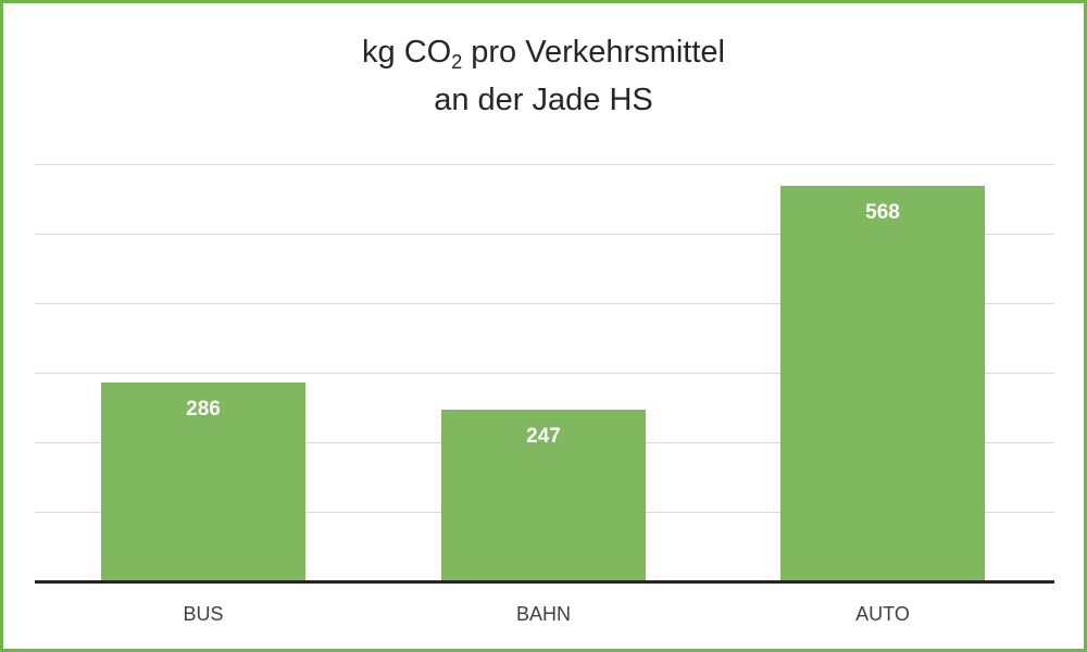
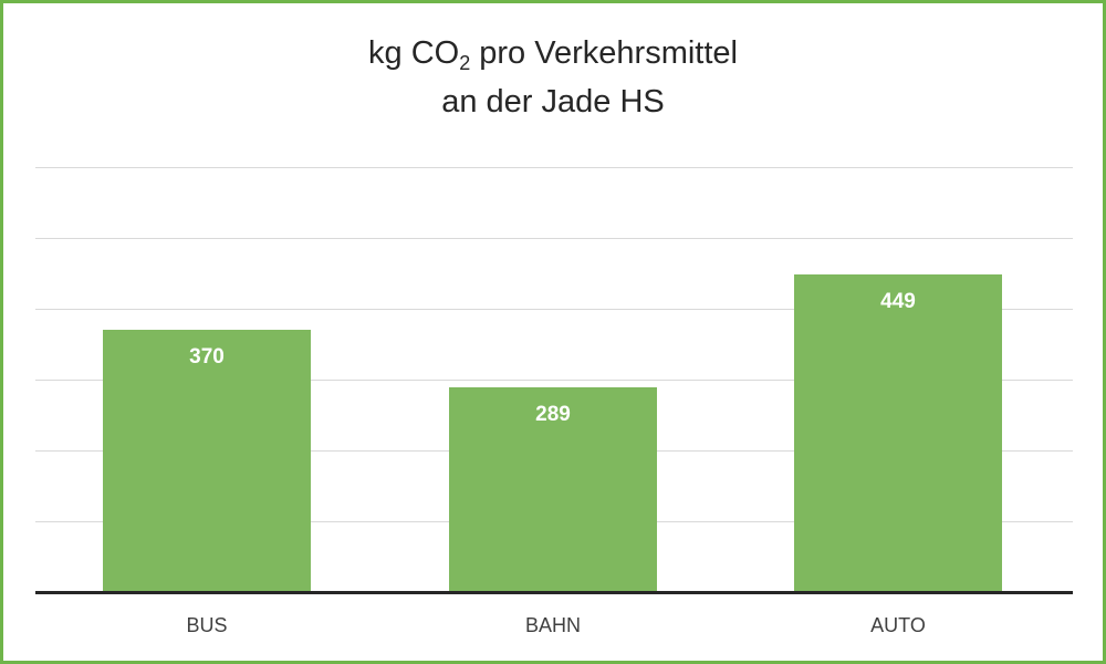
BUS: 286 -> 370
BAHN: 247 -> 289
AUTO: 568 -> 449
